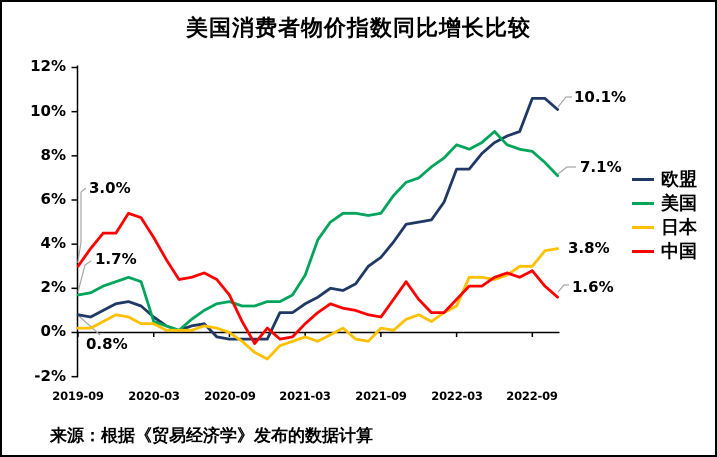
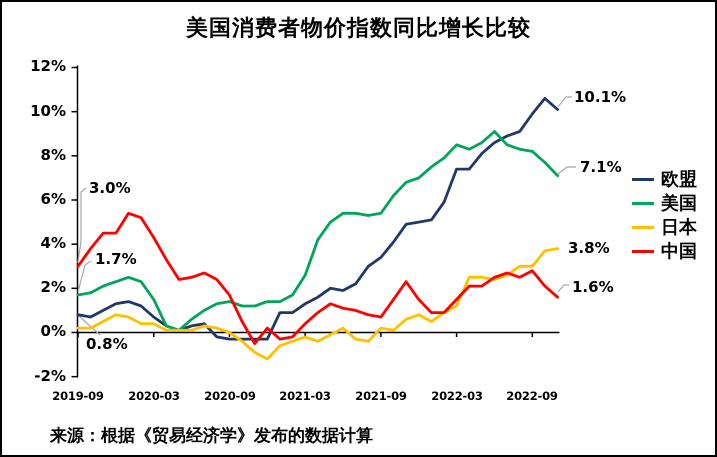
美国/2020-03: 0.5% -> 1.5%
欧盟/2022-09: 10.6% -> 9.9%
